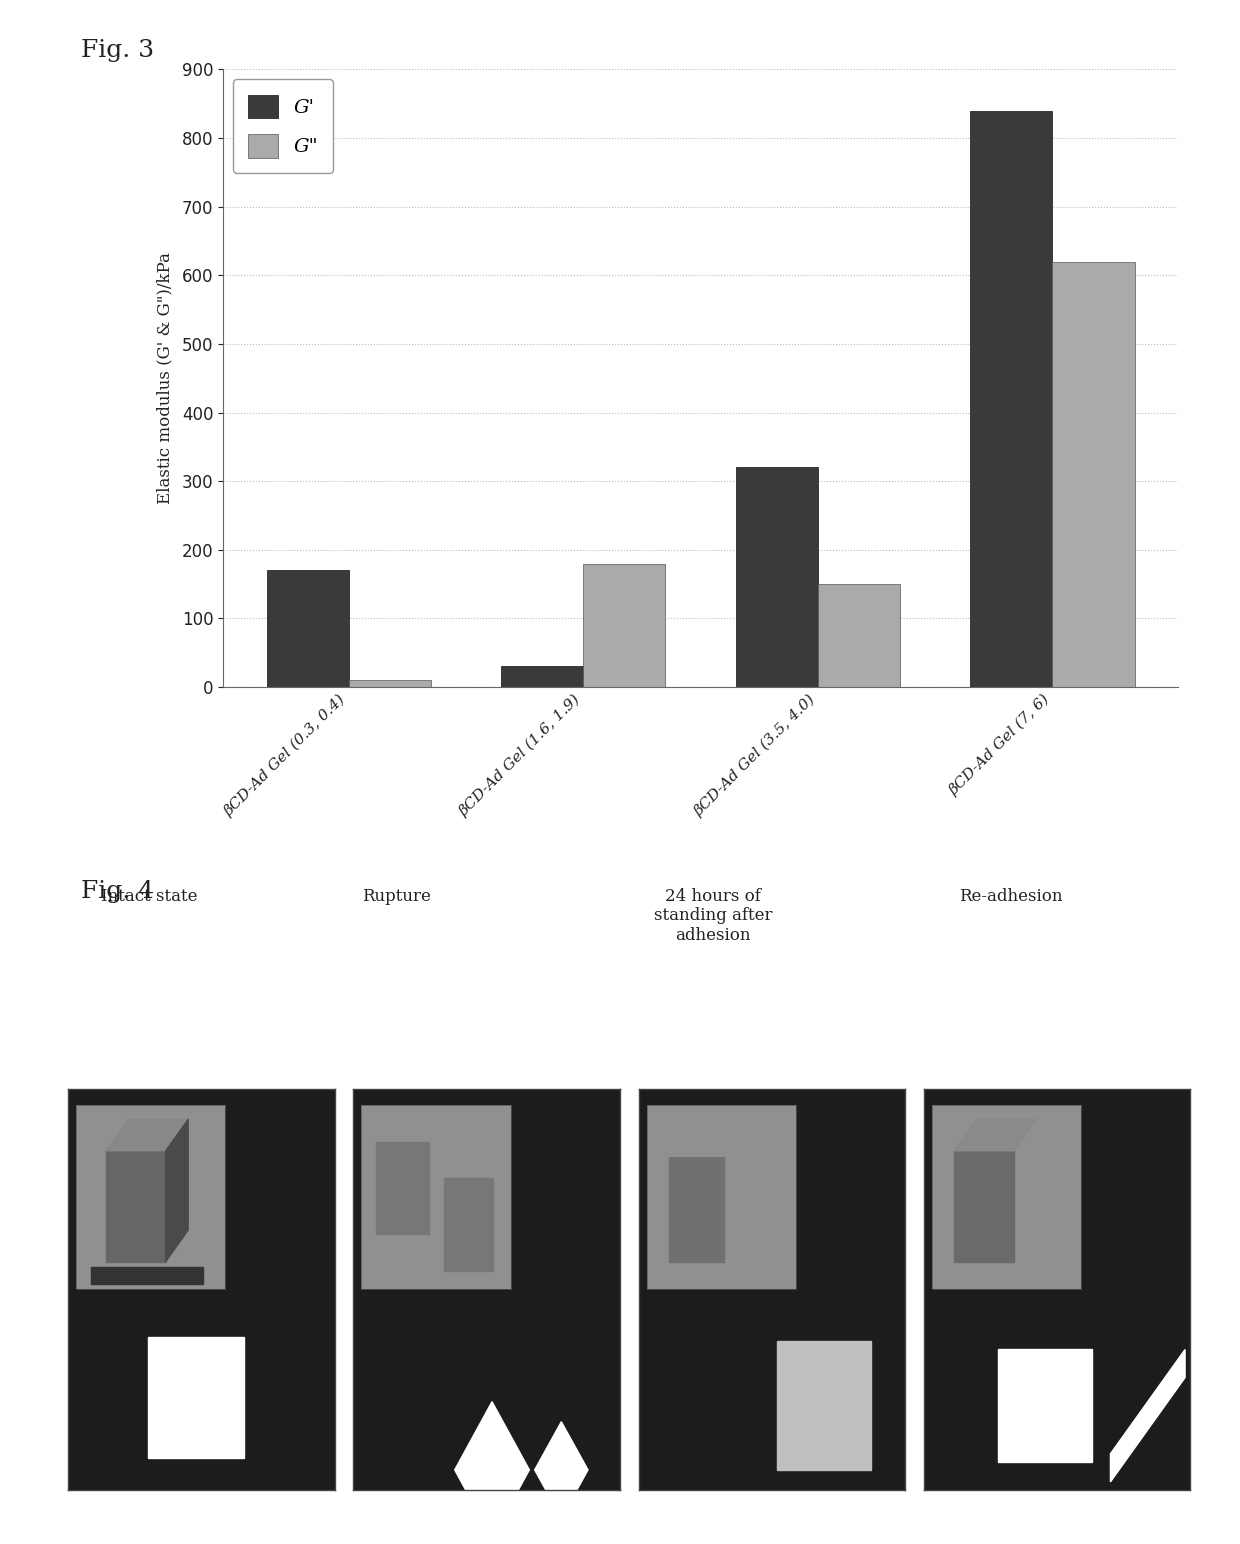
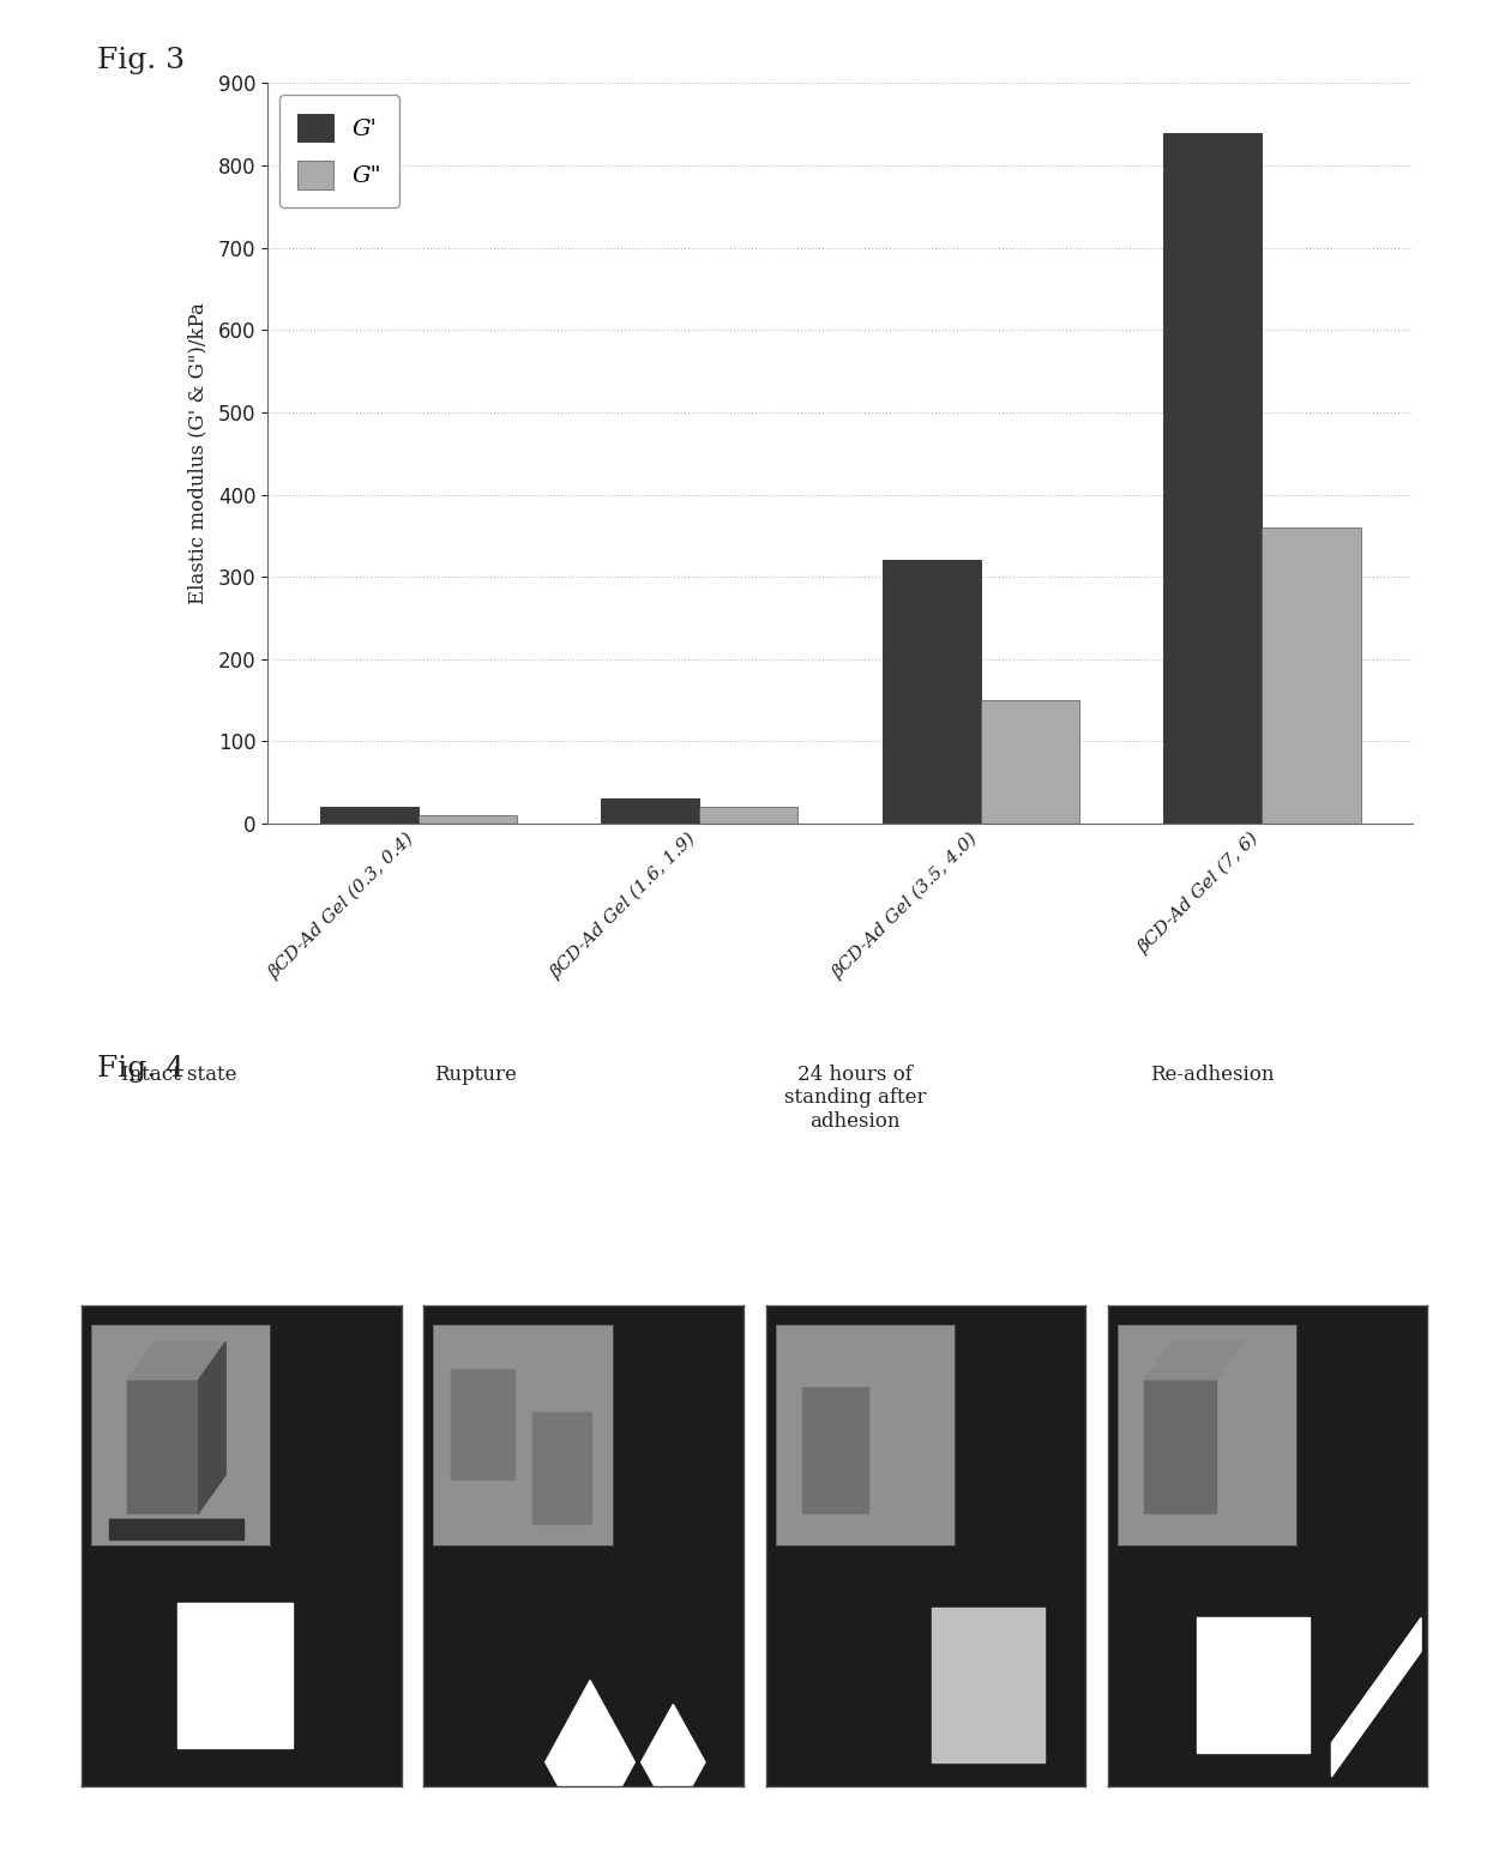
G'/βCD-Ad Gel (0.3, 0.4): 170 -> 20
G"/βCD-Ad Gel (1.6, 1.9): 180 -> 20
G"/βCD-Ad Gel (7, 6): 620 -> 360
